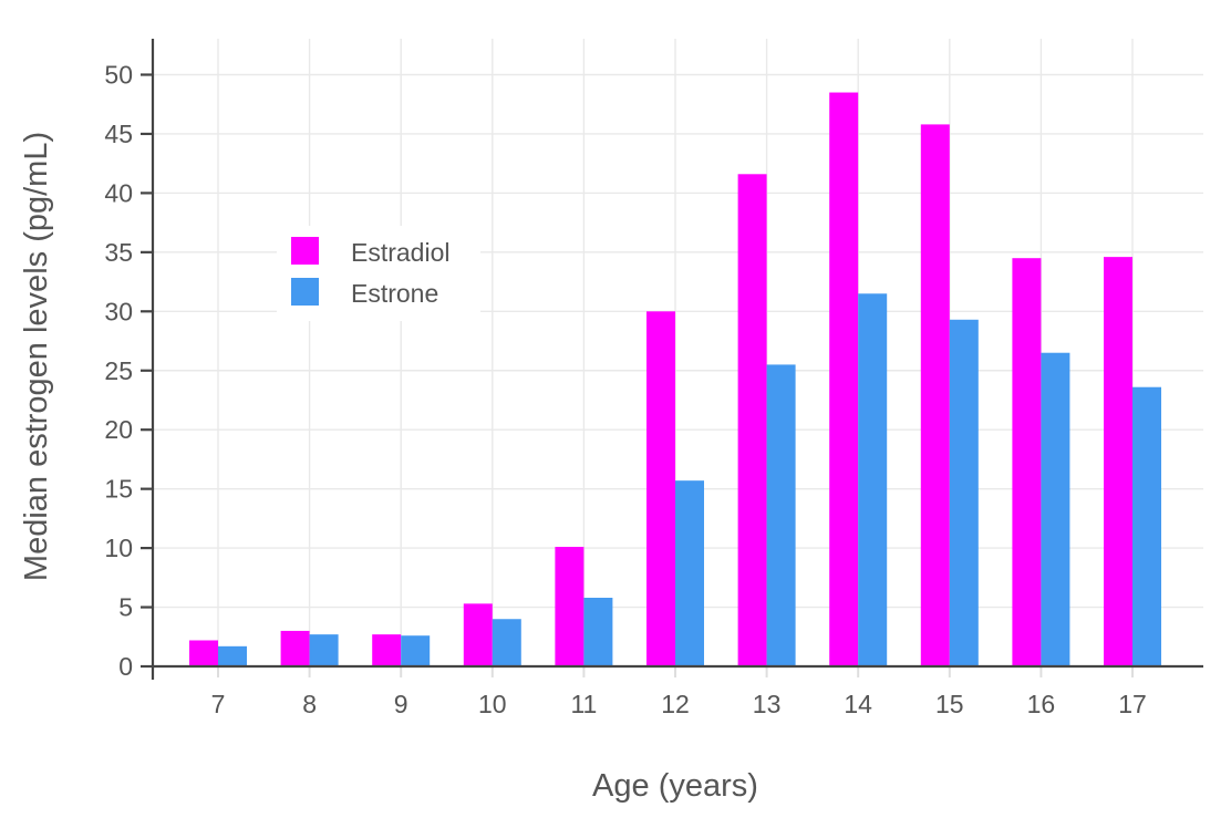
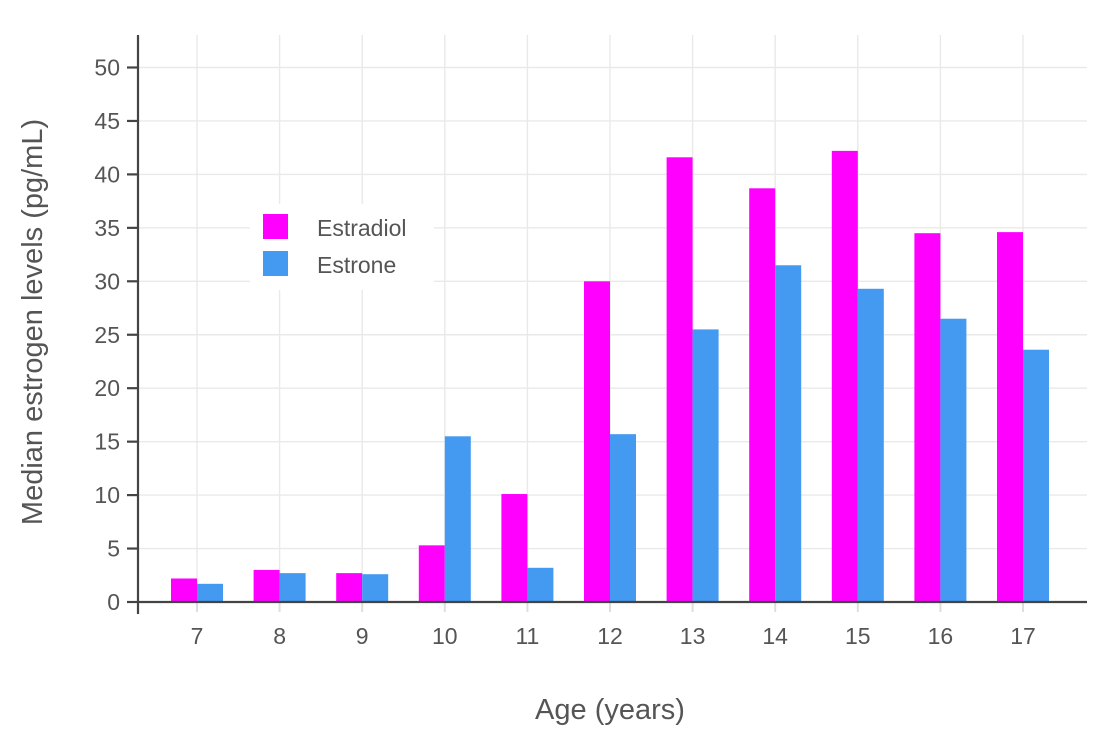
Estrone/10: 4.0 -> 15.5
Estrone/11: 5.8 -> 3.2
Estradiol/14: 48.5 -> 38.7
Estradiol/15: 45.8 -> 42.2
